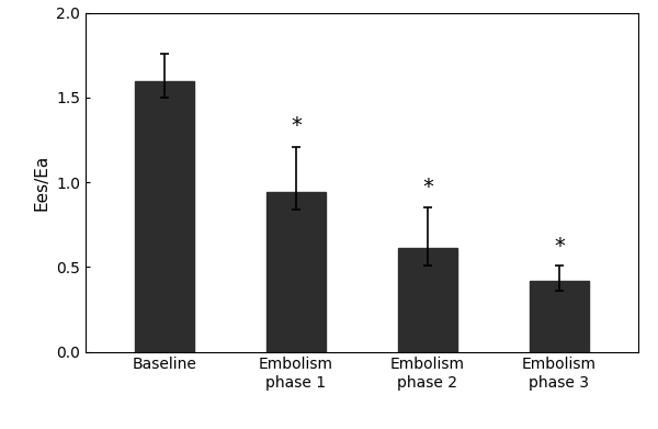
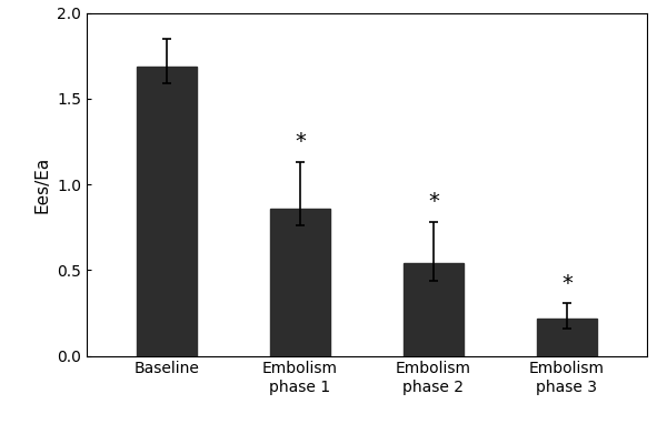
Baseline: 1.60 -> 1.69
Embolism phase 1: 0.94 -> 0.86
Embolism phase 2: 0.61 -> 0.54
Embolism phase 3: 0.42 -> 0.22
